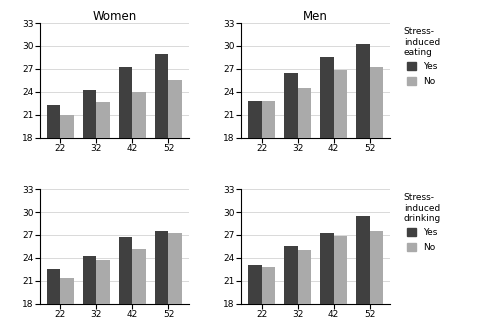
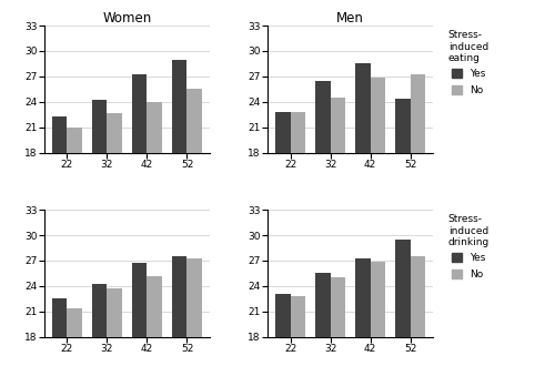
Men/Yes/52: 30.2 -> 24.4
